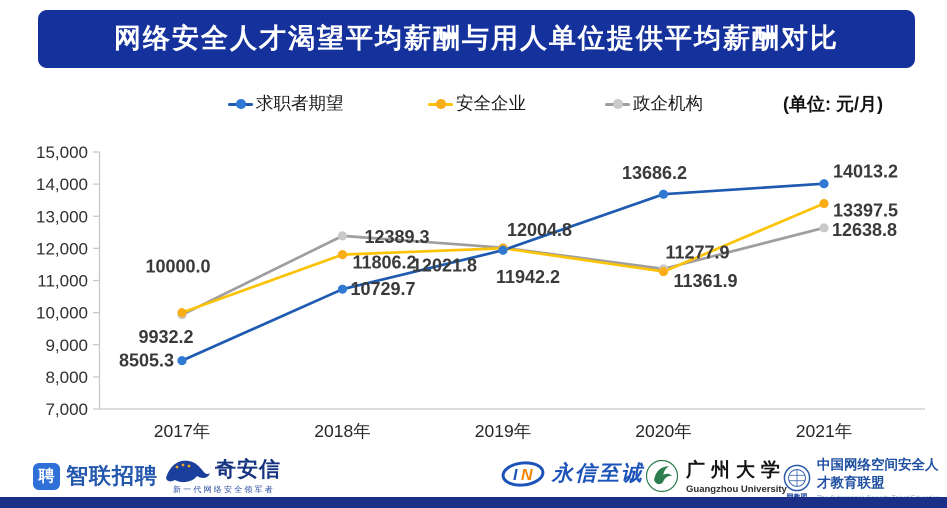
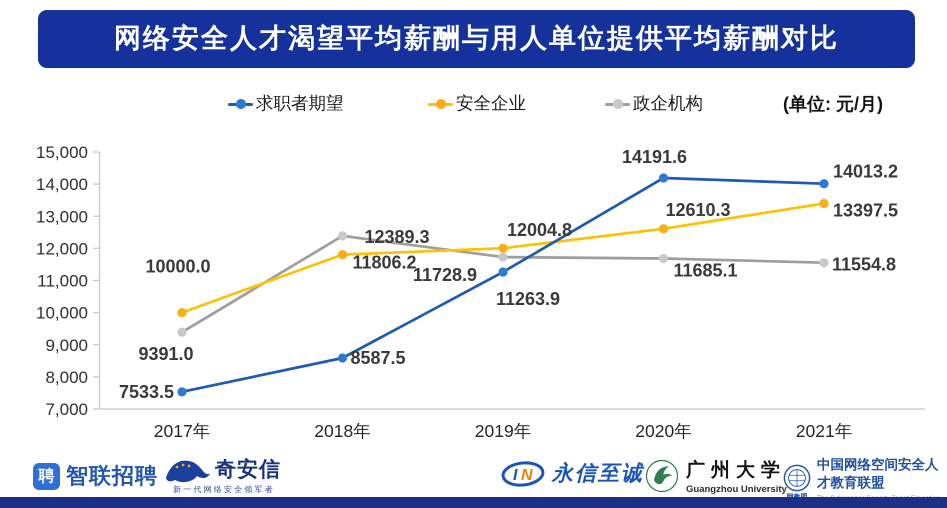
求职者期望/2017年: 8505.3 -> 7533.5
政企机构/2017年: 9932.2 -> 9391.0
求职者期望/2018年: 10729.7 -> 8587.5
求职者期望/2019年: 11942.2 -> 11263.9
政企机构/2019年: 12021.8 -> 11728.9
求职者期望/2020年: 13686.2 -> 14191.6
安全企业/2020年: 11277.9 -> 12610.3
政企机构/2020年: 11361.9 -> 11685.1
政企机构/2021年: 12638.8 -> 11554.8
